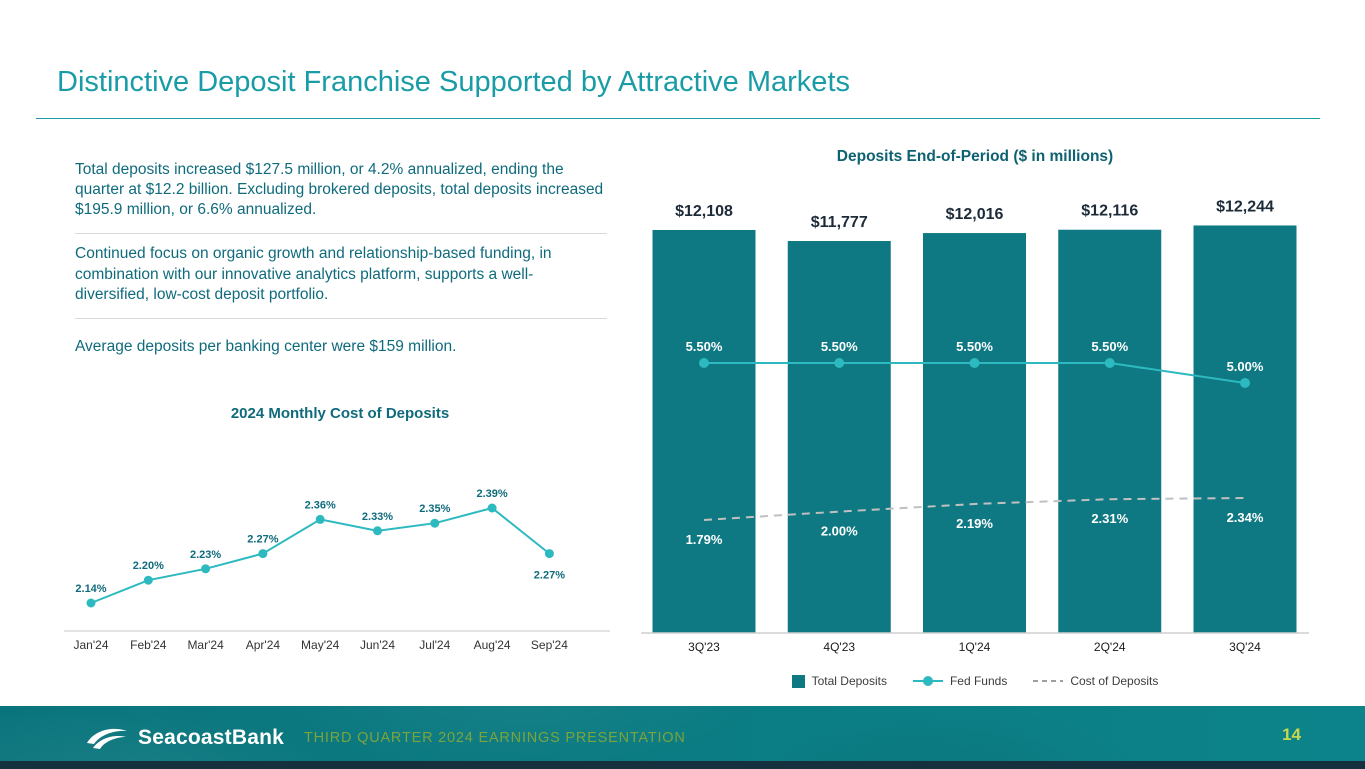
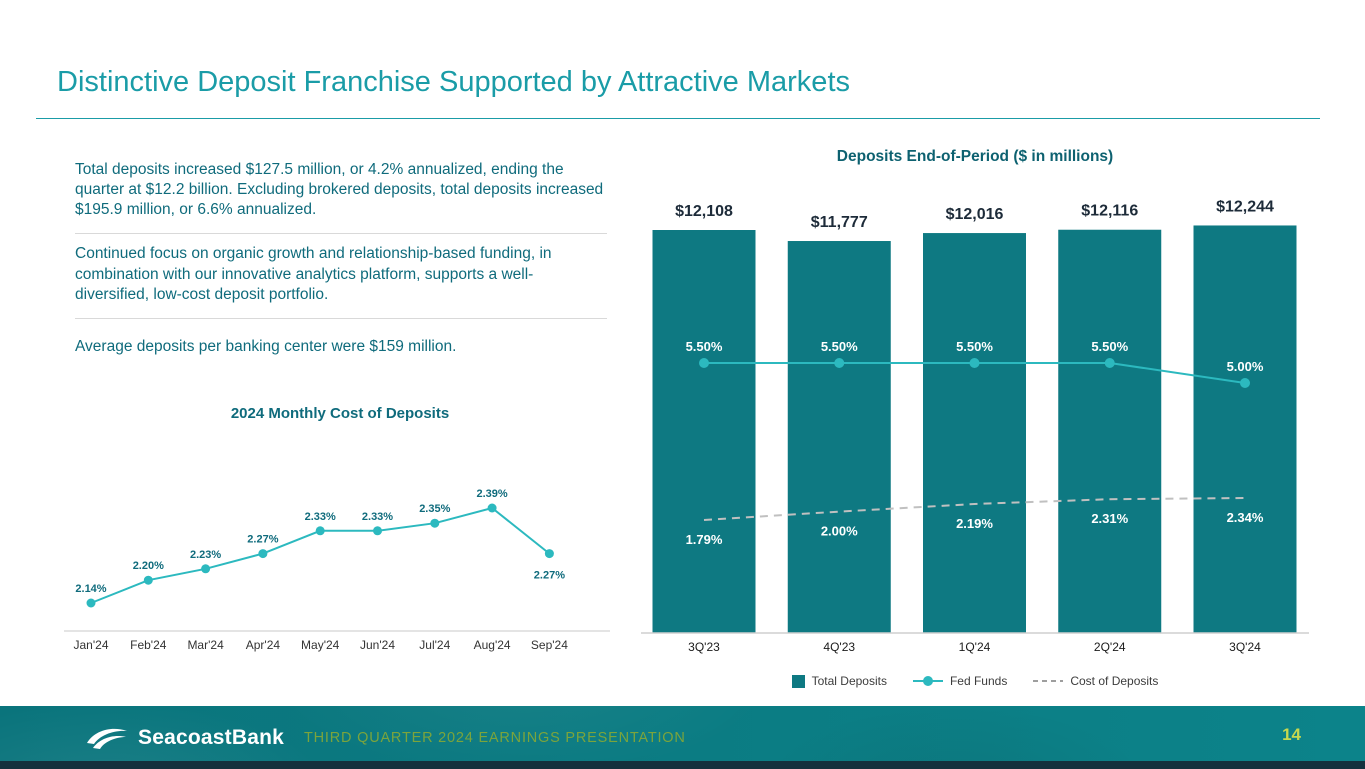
2024 Monthly Cost of Deposits/May'24: 2.36% -> 2.33%
